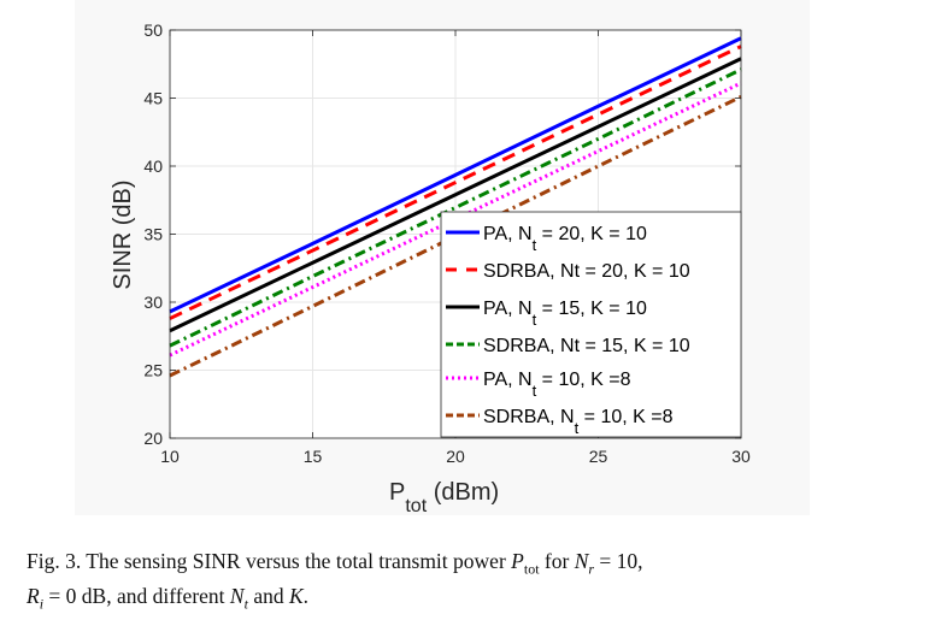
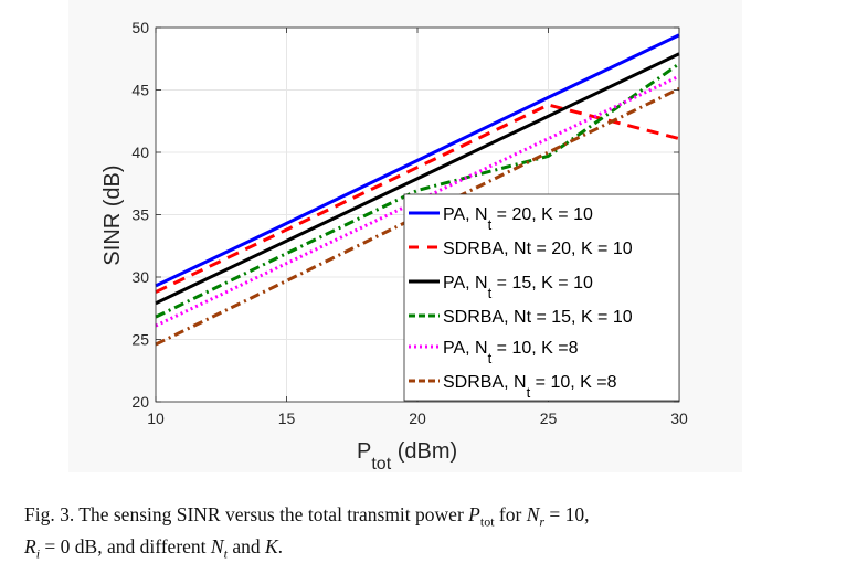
SDRBA, Nt = 15, K = 10/25: 42.0 -> 39.7
SDRBA, Nt = 20, K = 10/30: 48.8 -> 41.1
